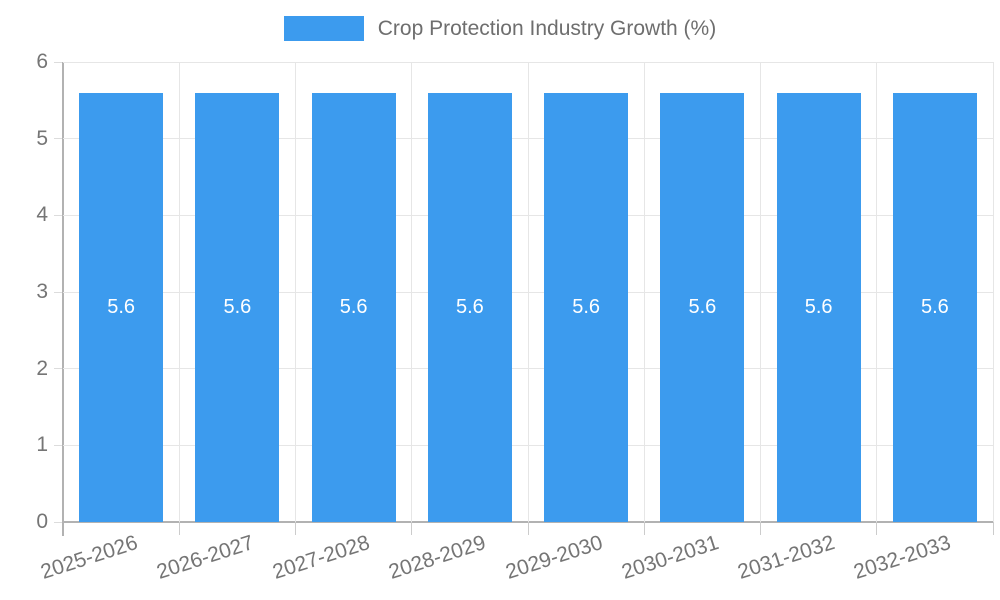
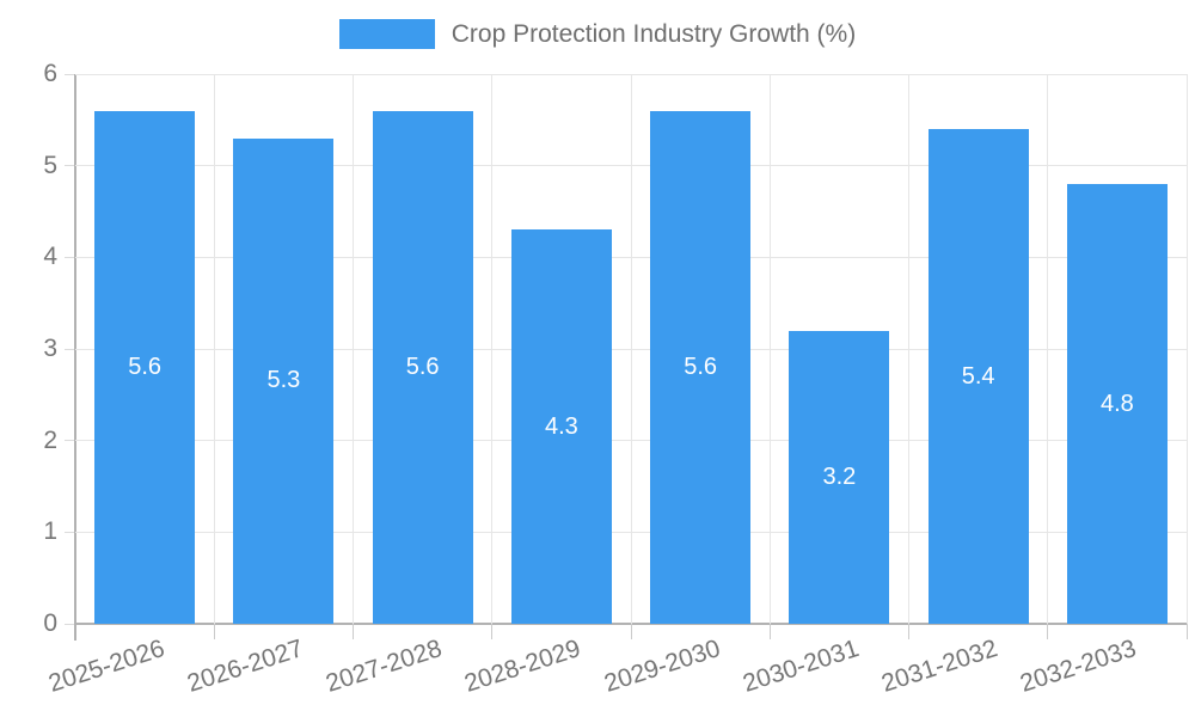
2026-2027: 5.6 -> 5.3
2028-2029: 5.6 -> 4.3
2030-2031: 5.6 -> 3.2
2031-2032: 5.6 -> 5.4
2032-2033: 5.6 -> 4.8
